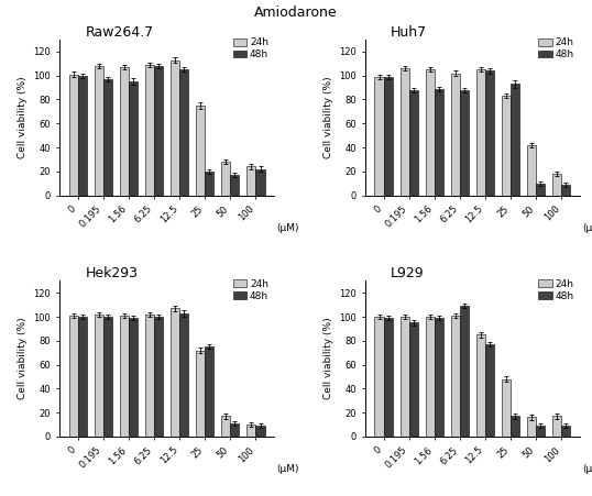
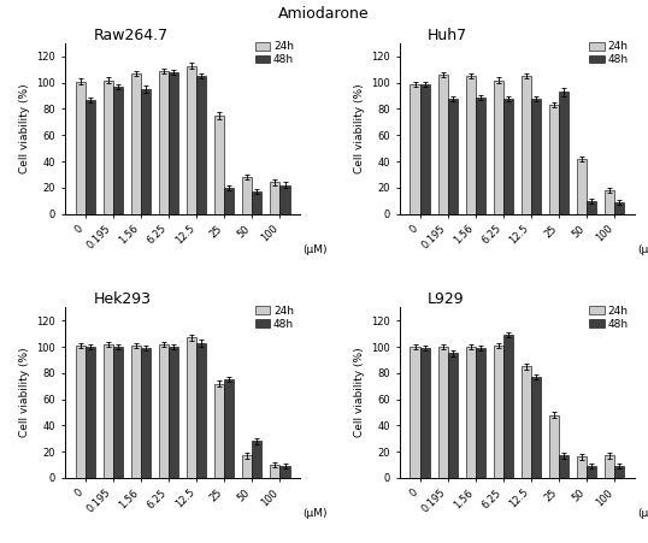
Raw264.7/48h/0: 100 -> 87
Raw264.7/24h/0.195: 108 -> 102
Huh7/48h/12.5: 104 -> 88
Hek293/48h/50: 11 -> 28
